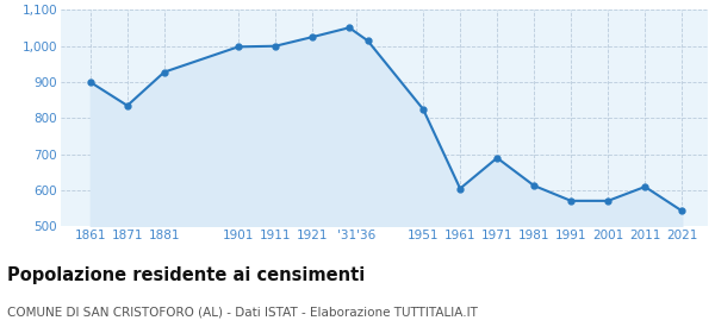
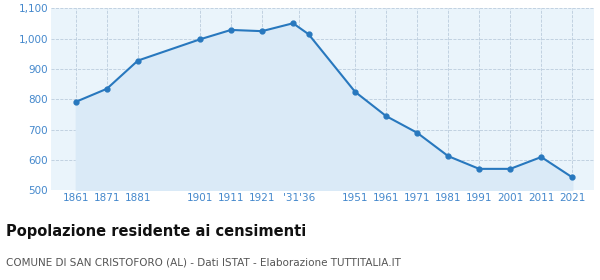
1861: 900 -> 792
1911: 1,000 -> 1,029
1961: 605 -> 745
